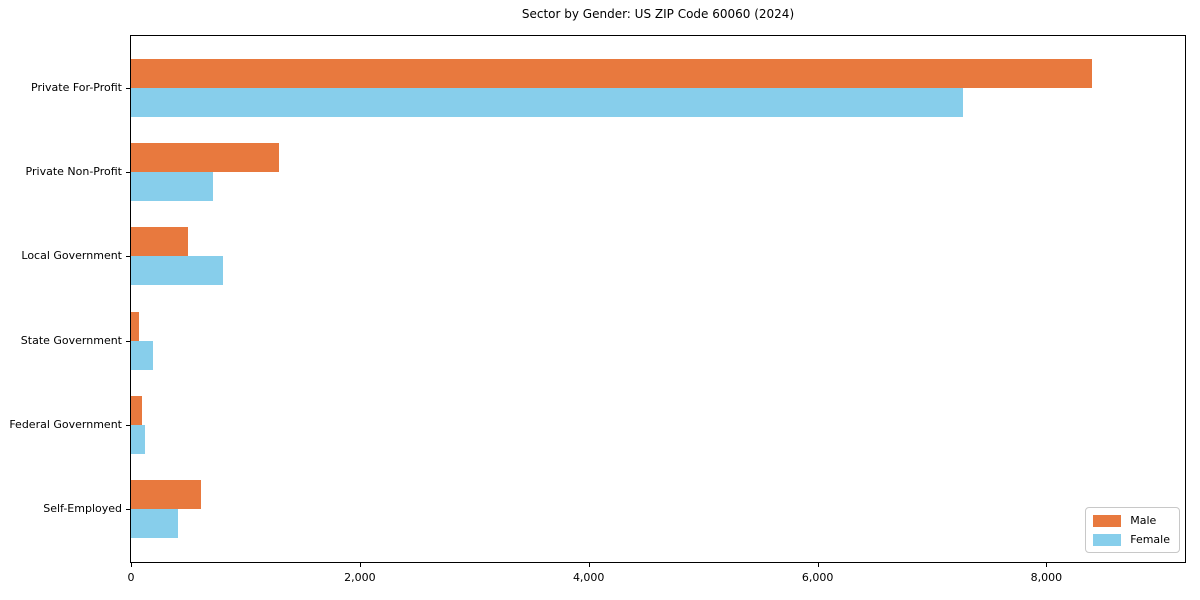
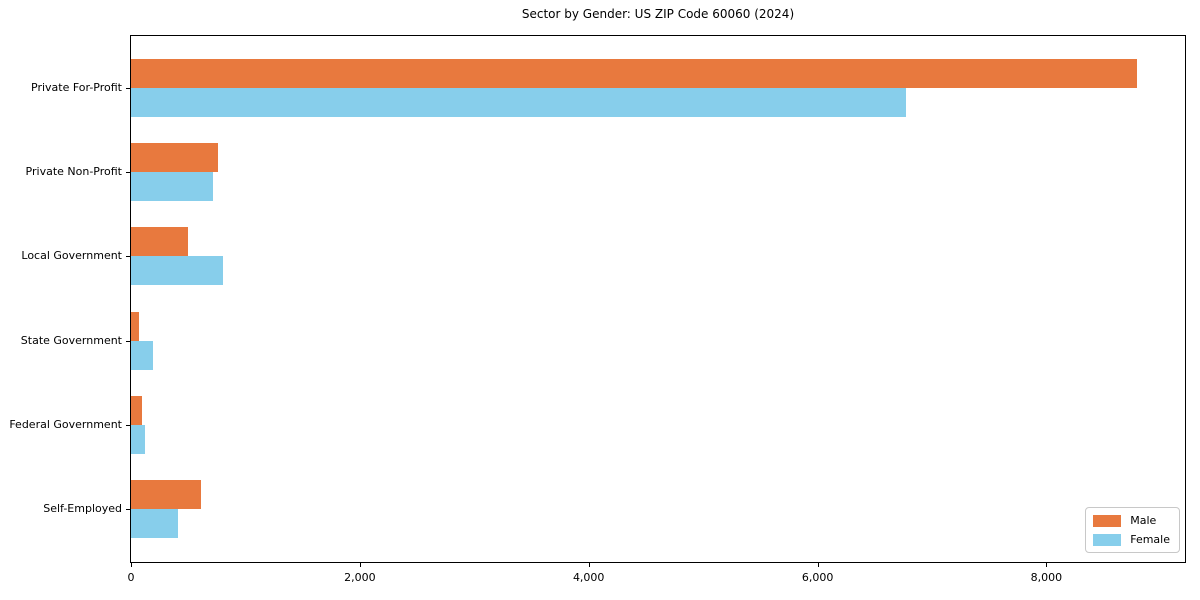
Male/Private For-Profit: 8400 -> 8790
Female/Private For-Profit: 7270 -> 6770
Male/Private Non-Profit: 1290 -> 760
